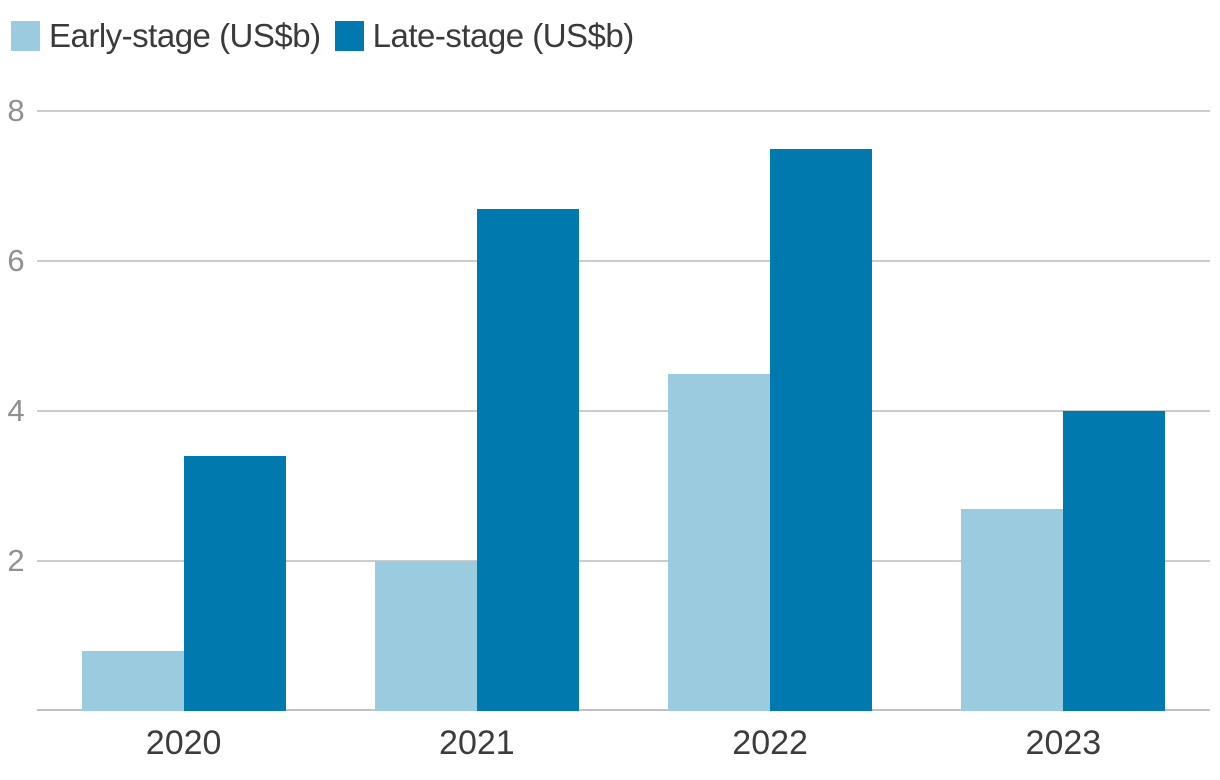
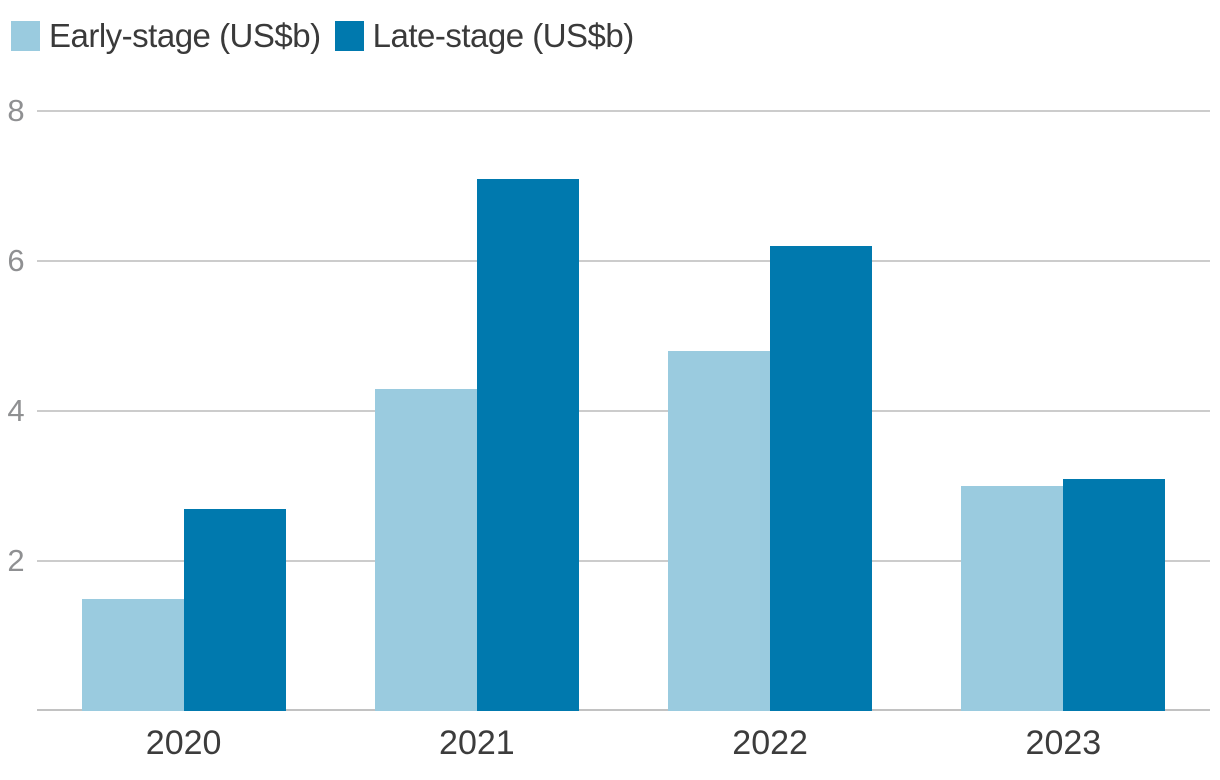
Early-stage (US$b)/2020: 0.8 -> 1.5
Late-stage (US$b)/2020: 3.4 -> 2.7
Early-stage (US$b)/2021: 2.0 -> 4.3
Late-stage (US$b)/2021: 6.7 -> 7.1
Early-stage (US$b)/2022: 4.5 -> 4.8
Late-stage (US$b)/2022: 7.5 -> 6.2
Early-stage (US$b)/2023: 2.7 -> 3.0
Late-stage (US$b)/2023: 4.0 -> 3.1
